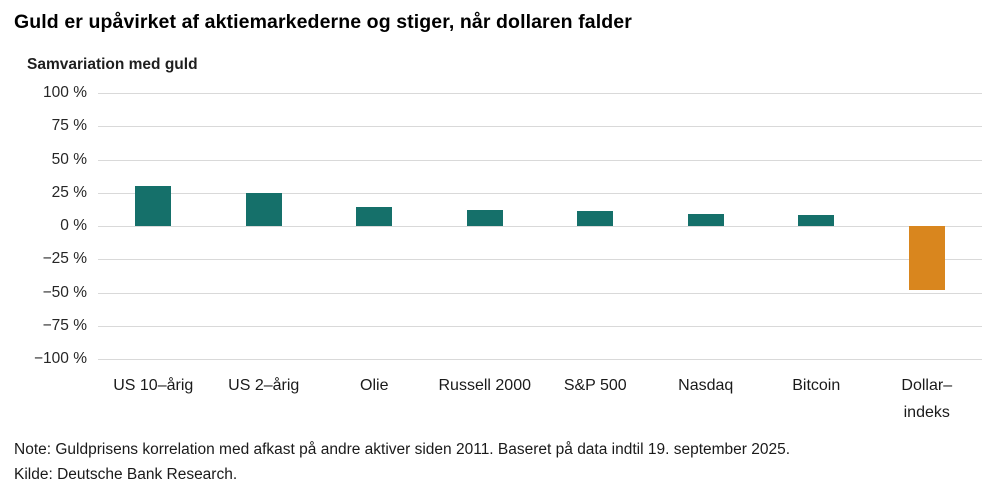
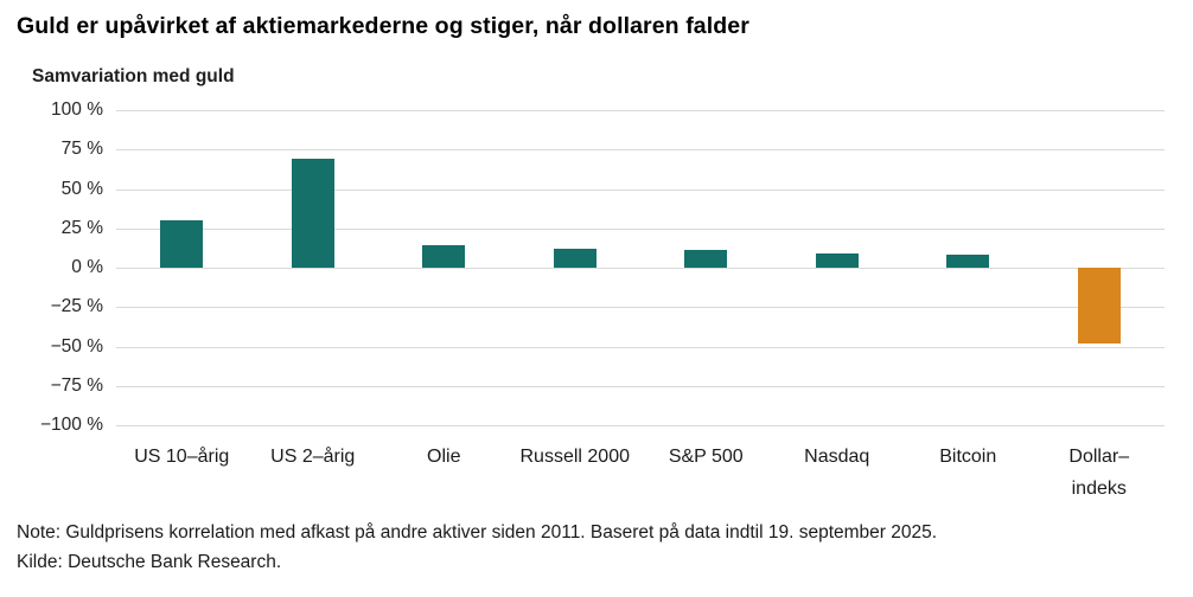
US 2–årig: 25% -> 69%
